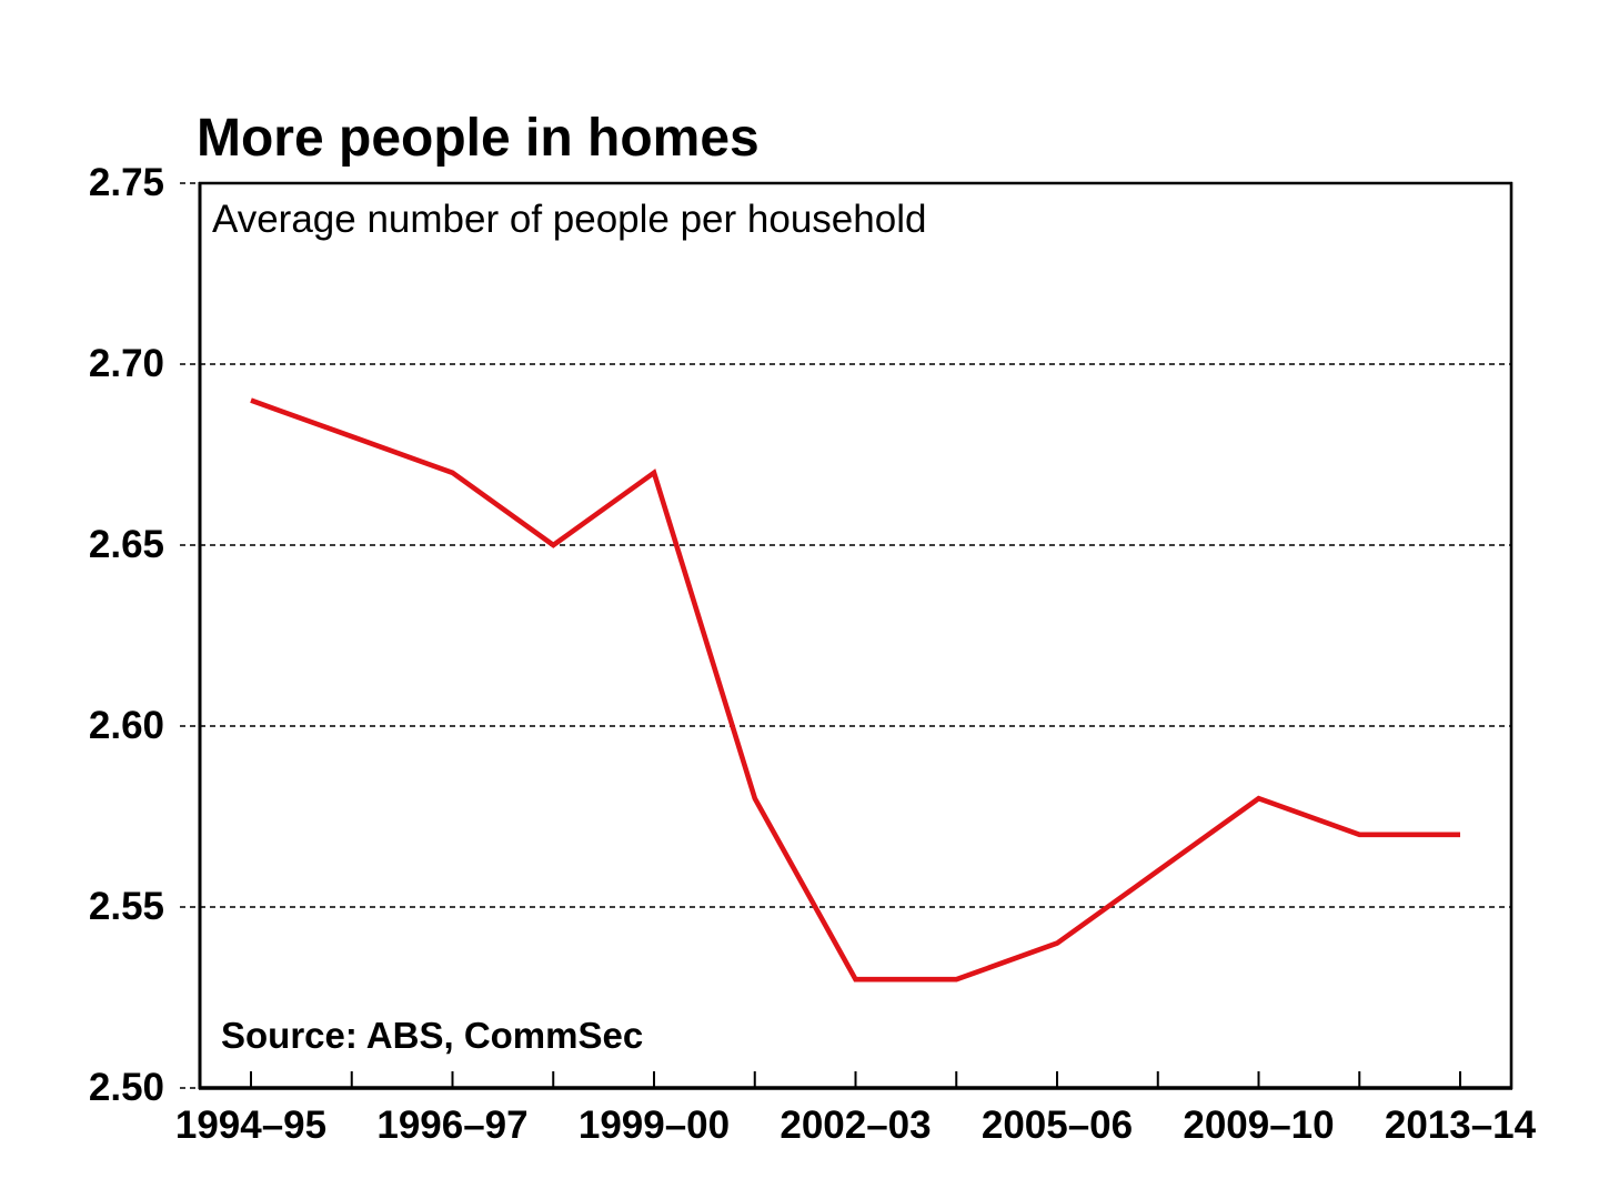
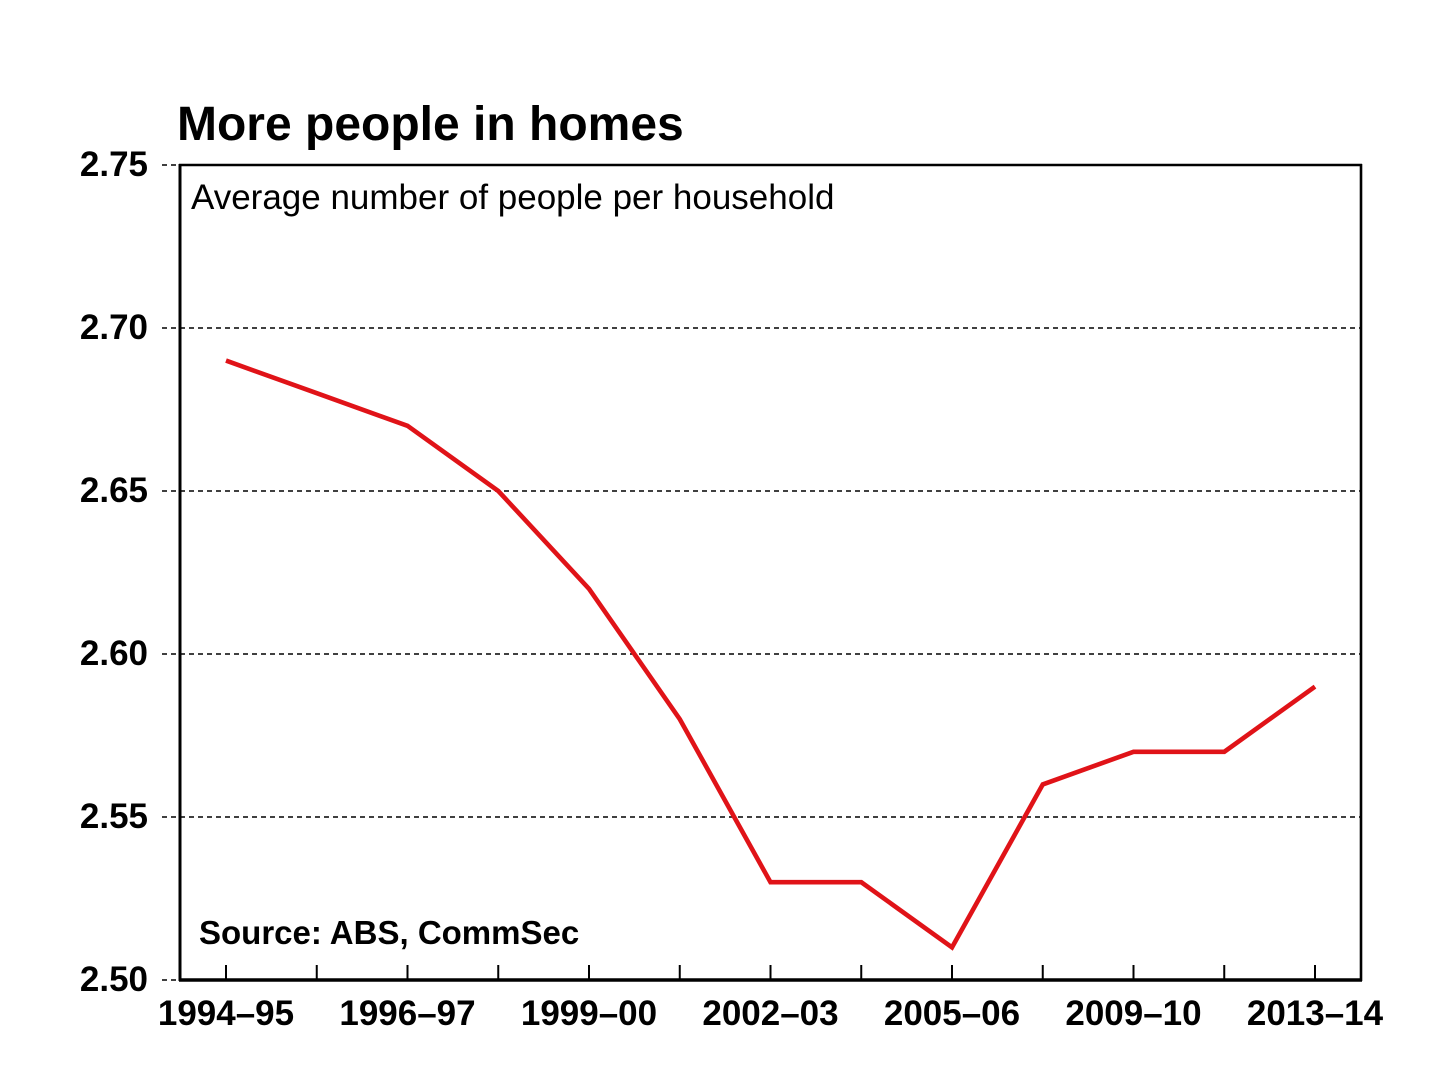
1999–00: 2.67 -> 2.62
2005–06: 2.54 -> 2.51
2009–10: 2.58 -> 2.57
2013–14: 2.57 -> 2.59
